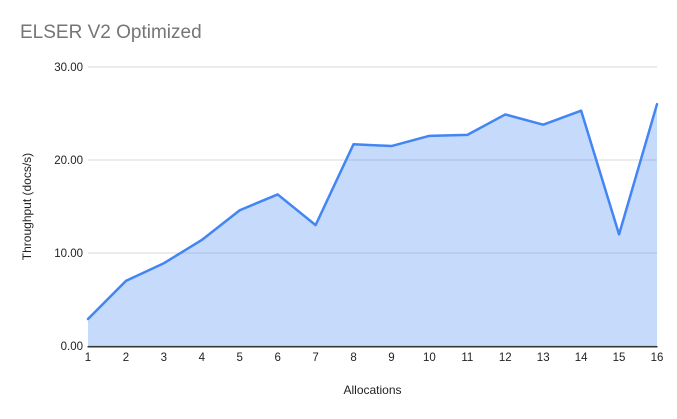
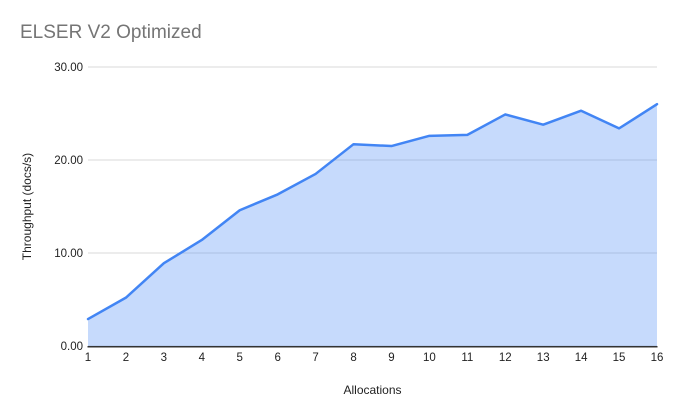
2: 7 -> 5
7: 13 -> 18
15: 12 -> 23
